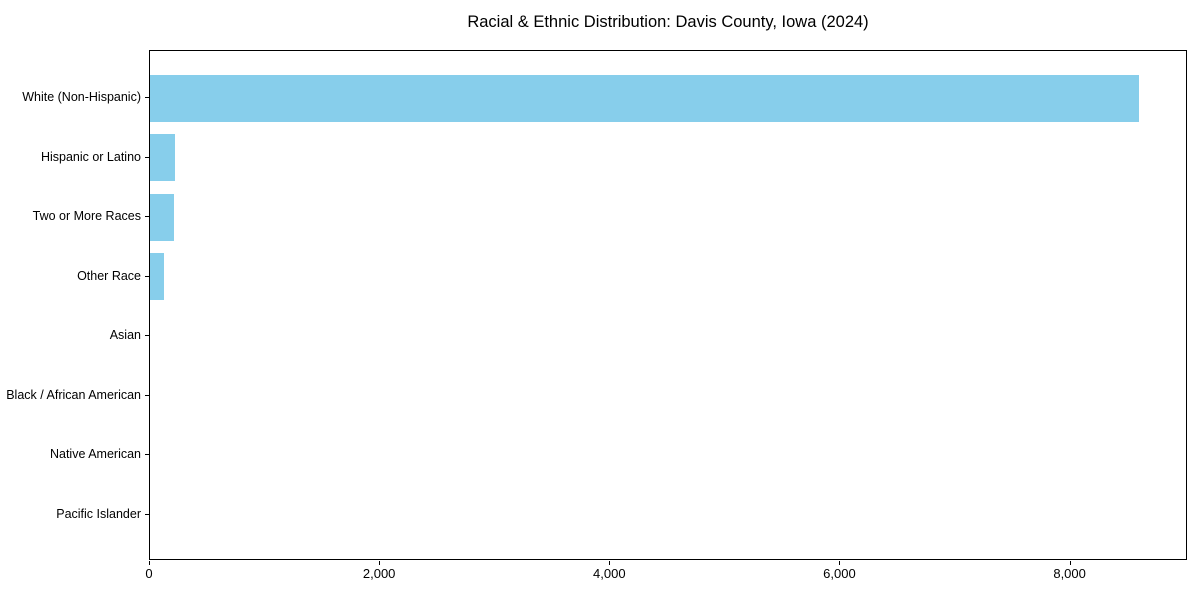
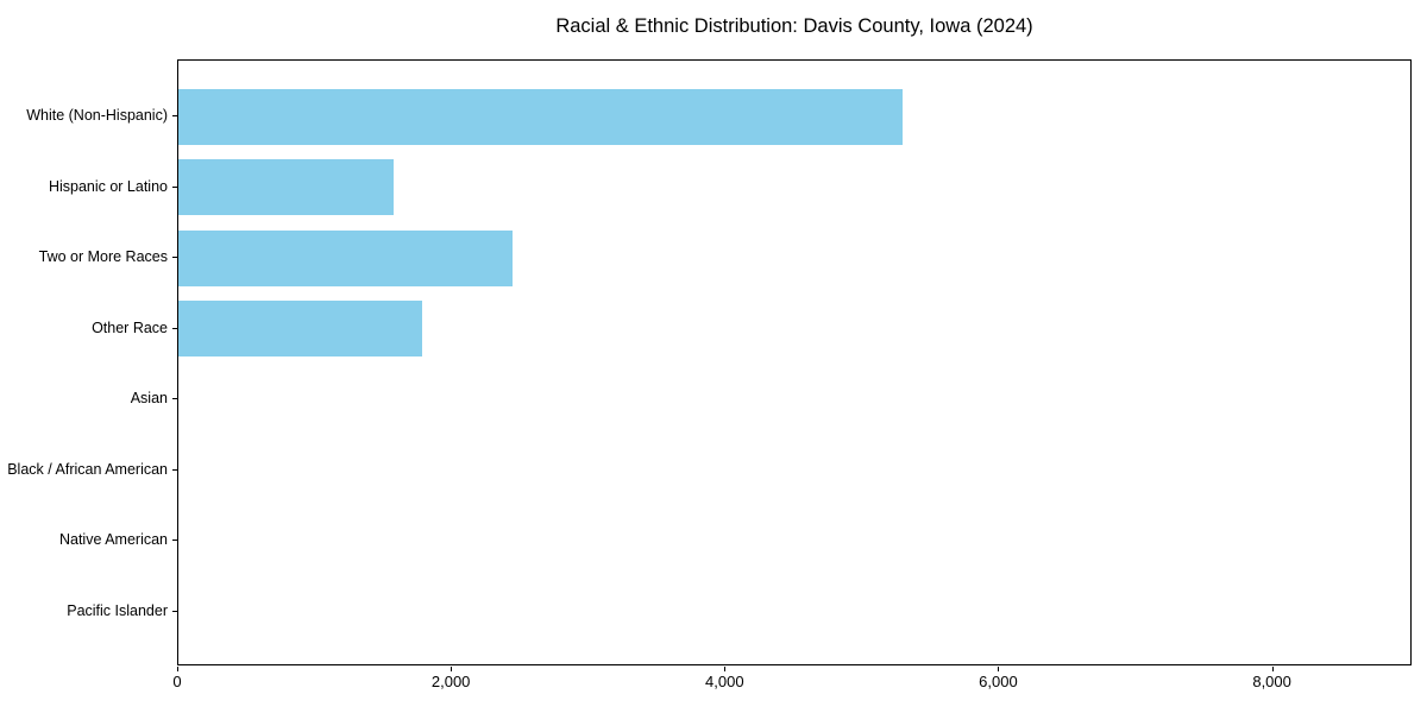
White (Non-Hispanic): 8590 -> 5290
Hispanic or Latino: 220 -> 1570
Two or More Races: 200 -> 2440
Other Race: 120 -> 1780
